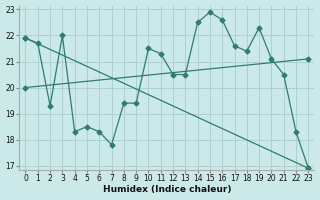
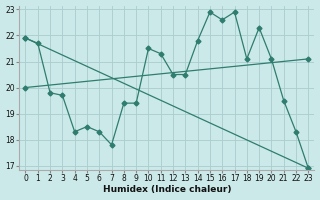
2: 19.3 -> 19.8
3: 22.0 -> 19.7
14: 22.5 -> 21.8
17: 21.6 -> 22.9
18: 21.4 -> 21.1
21: 20.5 -> 19.5
